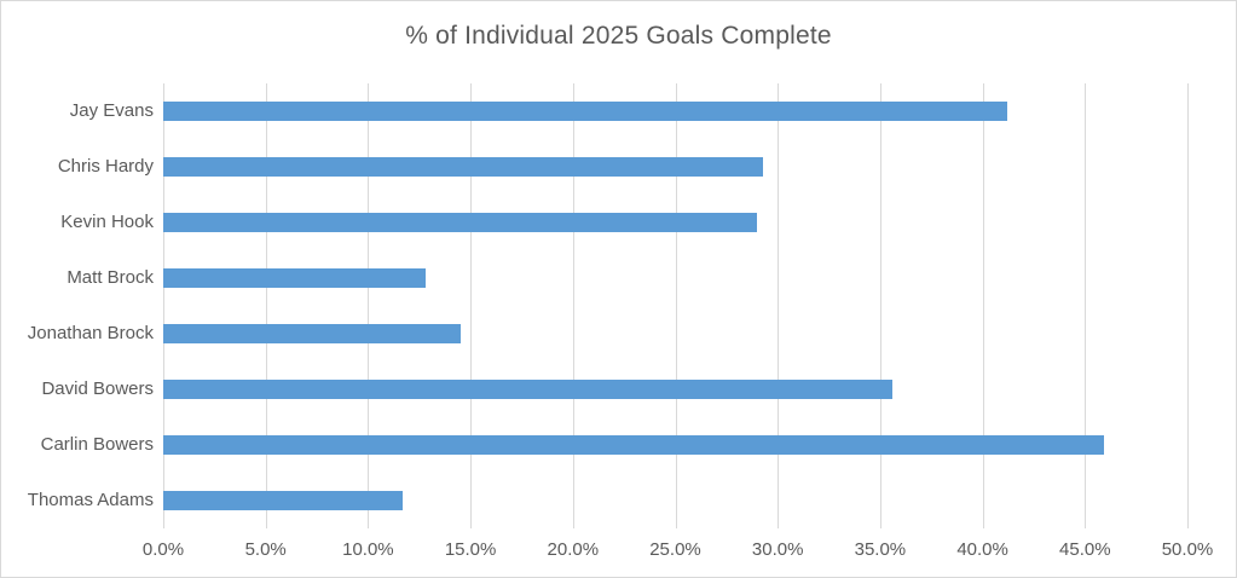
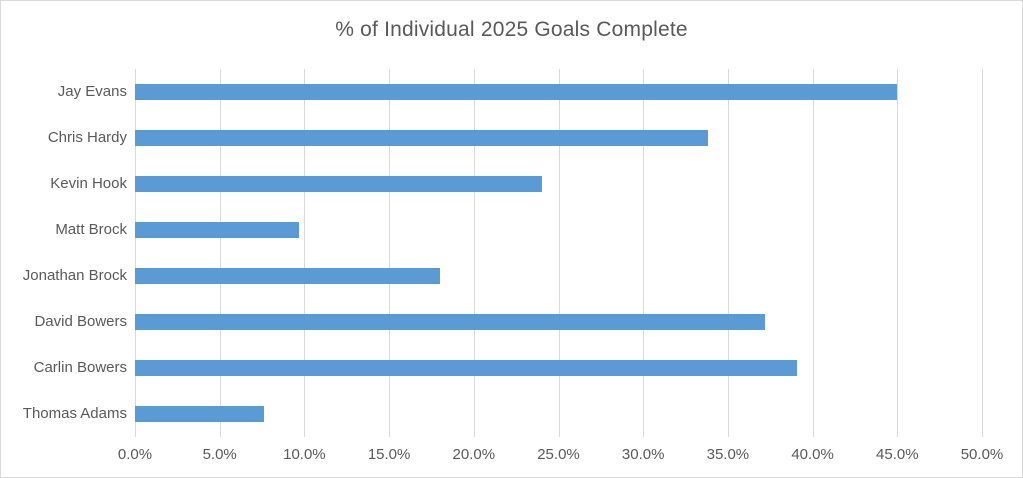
Jay Evans: 41.2% -> 45.0%
Chris Hardy: 29.3% -> 33.8%
Kevin Hook: 29.0% -> 24.0%
Matt Brock: 12.8% -> 9.7%
Jonathan Brock: 14.5% -> 18.0%
David Bowers: 35.6% -> 37.2%
Carlin Bowers: 45.9% -> 39.1%
Thomas Adams: 11.7% -> 7.6%
